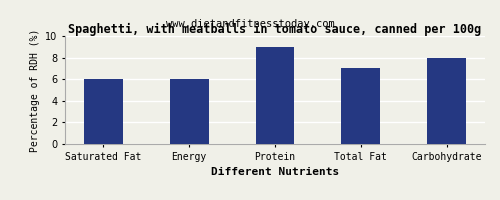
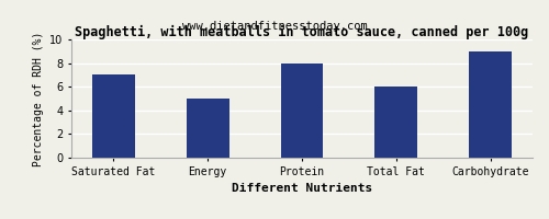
Saturated Fat: 6 -> 7
Energy: 6 -> 5
Protein: 9 -> 8
Total Fat: 7 -> 6
Carbohydrate: 8 -> 9
